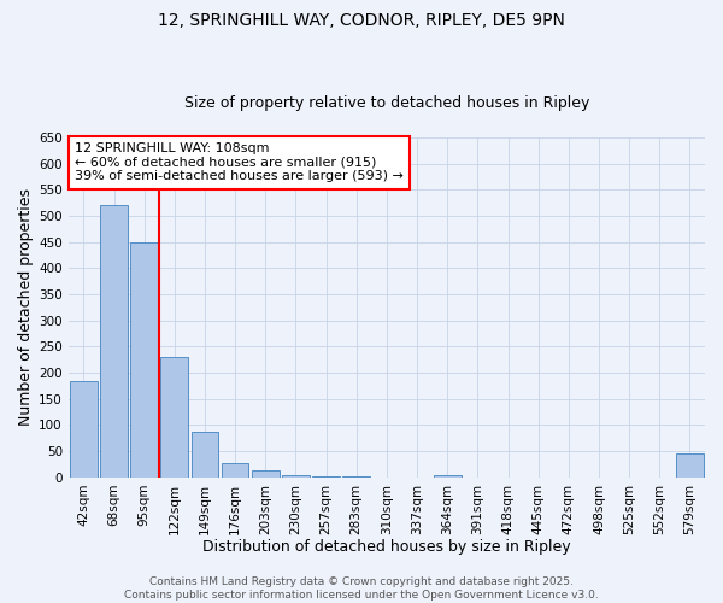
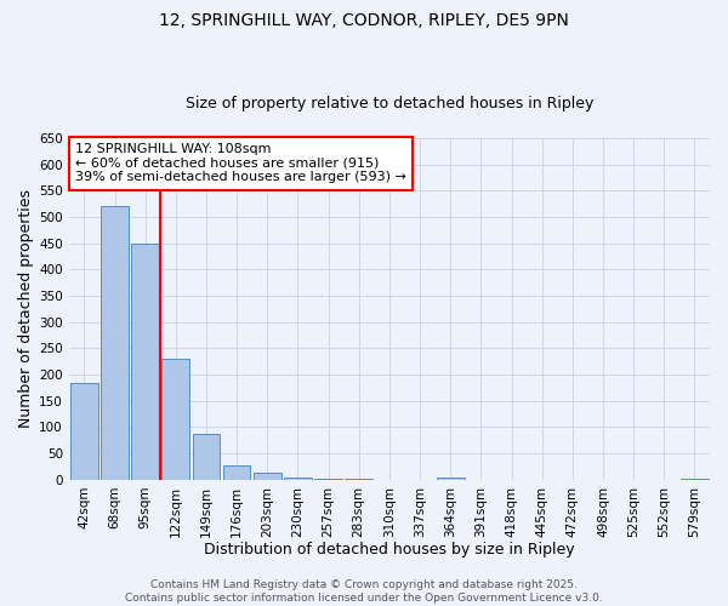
579sqm: 45 -> 2
